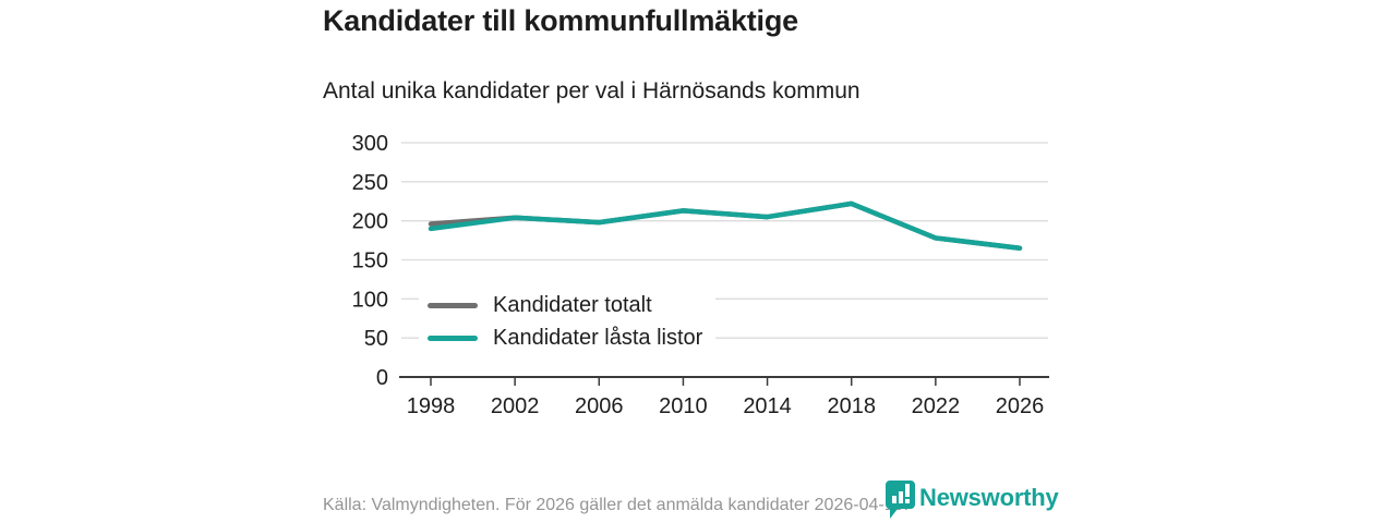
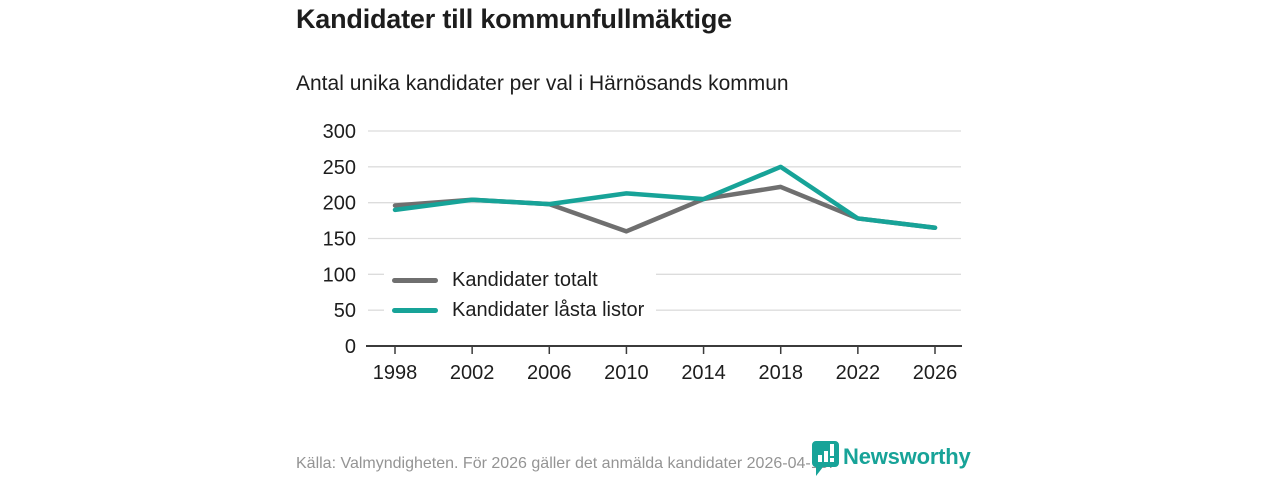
Kandidater totalt/2010: 210 -> 160
Kandidater låsta listor/2018: 220 -> 250
